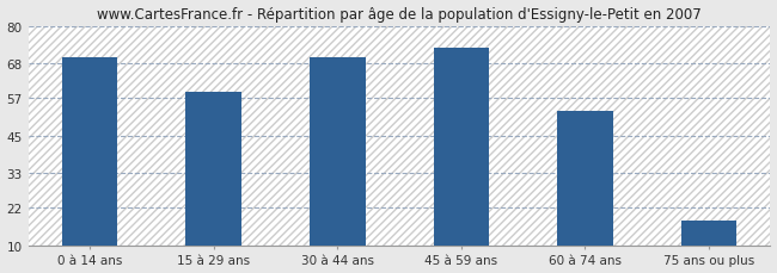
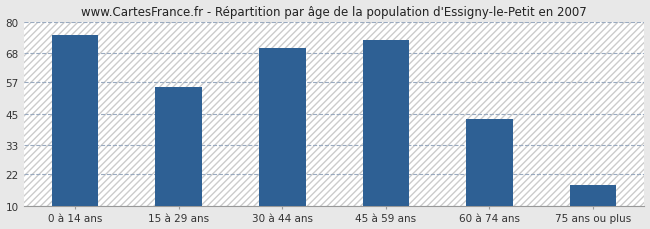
0 à 14 ans: 70 -> 75
15 à 29 ans: 59 -> 55
60 à 74 ans: 53 -> 43
